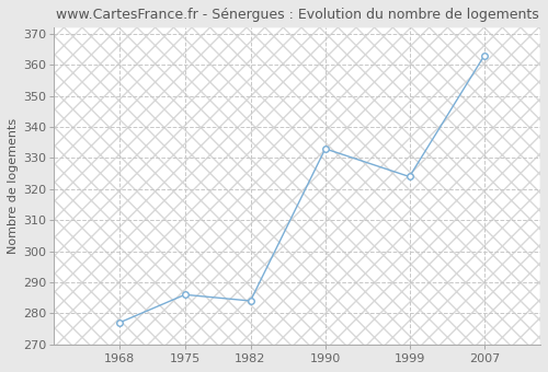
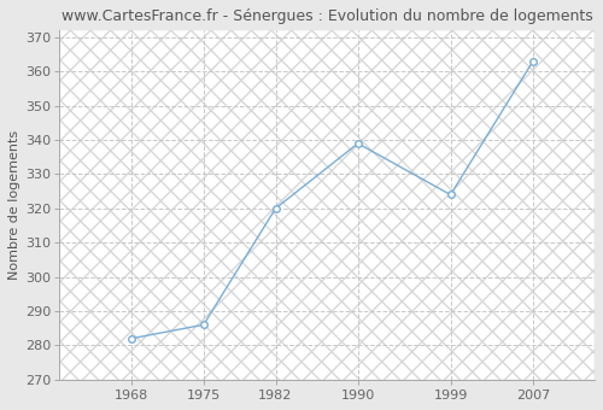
1968: 277 -> 282
1982: 284 -> 320
1990: 333 -> 339
